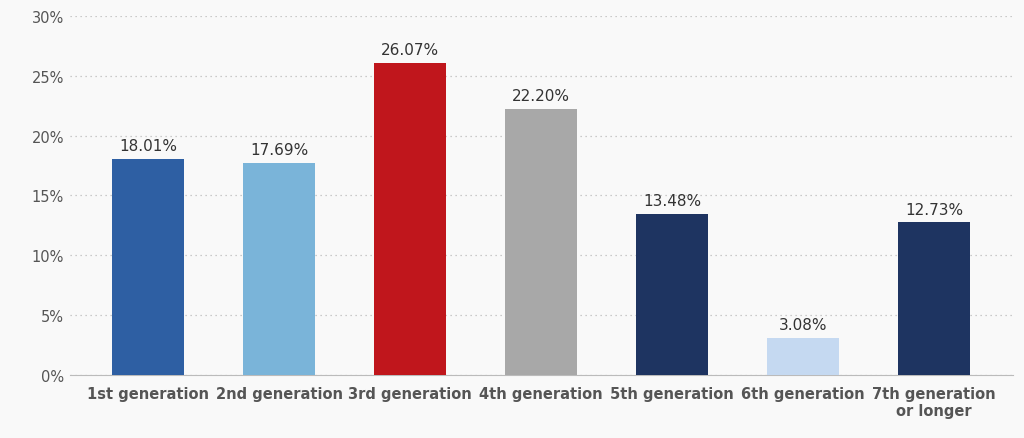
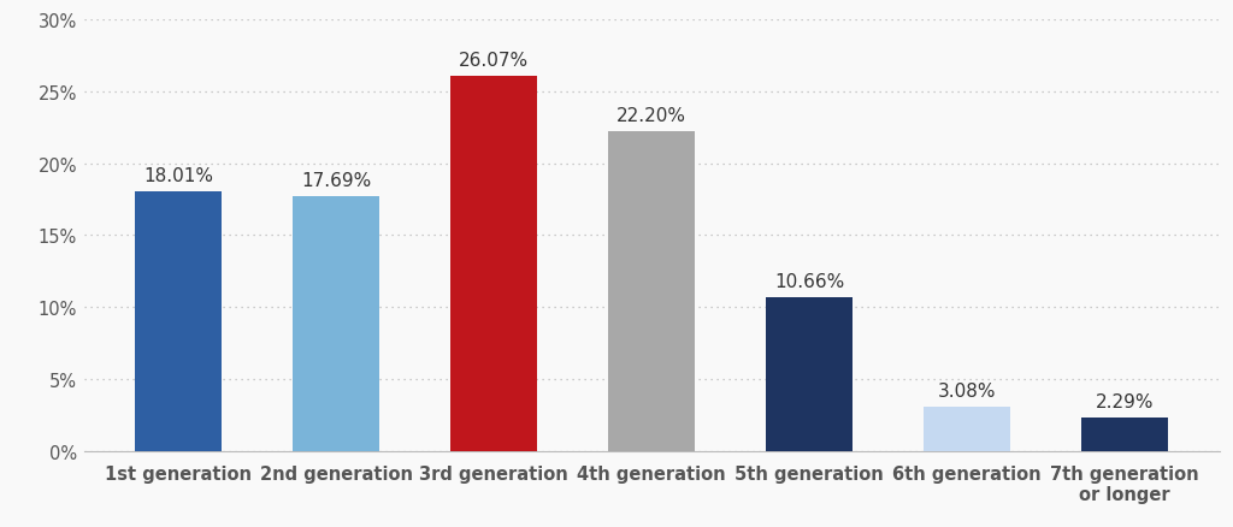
5th generation: 13.48% -> 10.66%
7th generation or longer: 12.73% -> 2.29%
